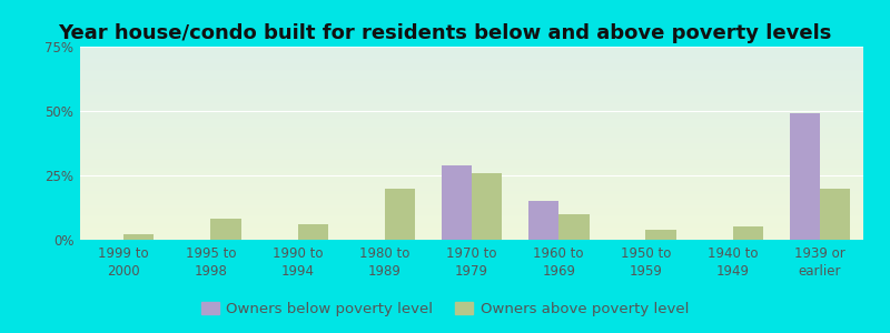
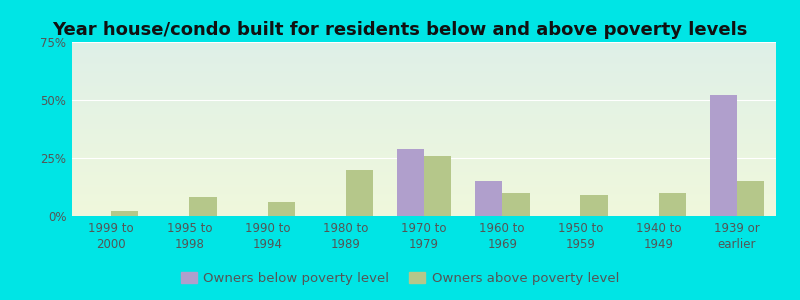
Owners above poverty level/1950 to 1959: 4% -> 9%
Owners above poverty level/1940 to 1949: 5% -> 10%
Owners below poverty level/1939 or earlier: 49% -> 52%
Owners above poverty level/1939 or earlier: 20% -> 15%
